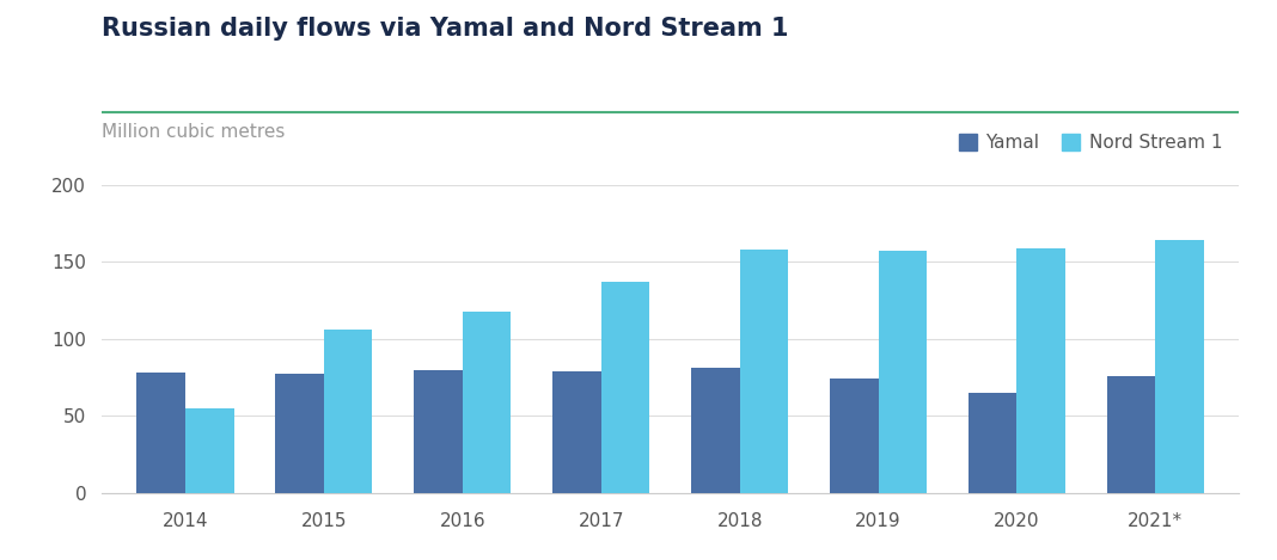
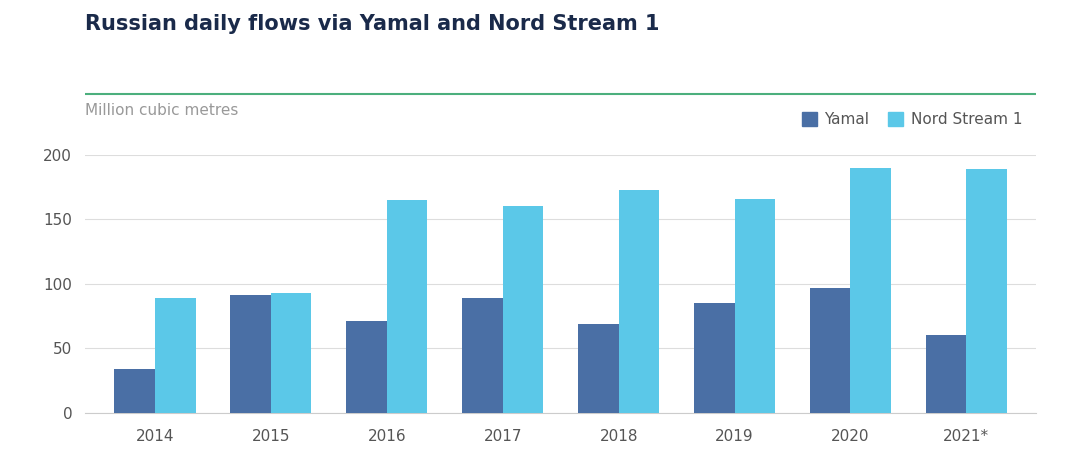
Yamal/2014: 78 -> 34
Nord Stream 1/2014: 55 -> 89
Yamal/2015: 77 -> 91
Nord Stream 1/2015: 106 -> 93
Yamal/2016: 80 -> 71
Nord Stream 1/2016: 118 -> 165
Yamal/2017: 79 -> 89
Nord Stream 1/2017: 137 -> 160
Yamal/2018: 81 -> 69
Nord Stream 1/2018: 158 -> 173
Yamal/2019: 74 -> 85
Nord Stream 1/2019: 157 -> 166
Yamal/2020: 65 -> 97
Nord Stream 1/2020: 159 -> 190
Yamal/2021*: 76 -> 60
Nord Stream 1/2021*: 164 -> 189
